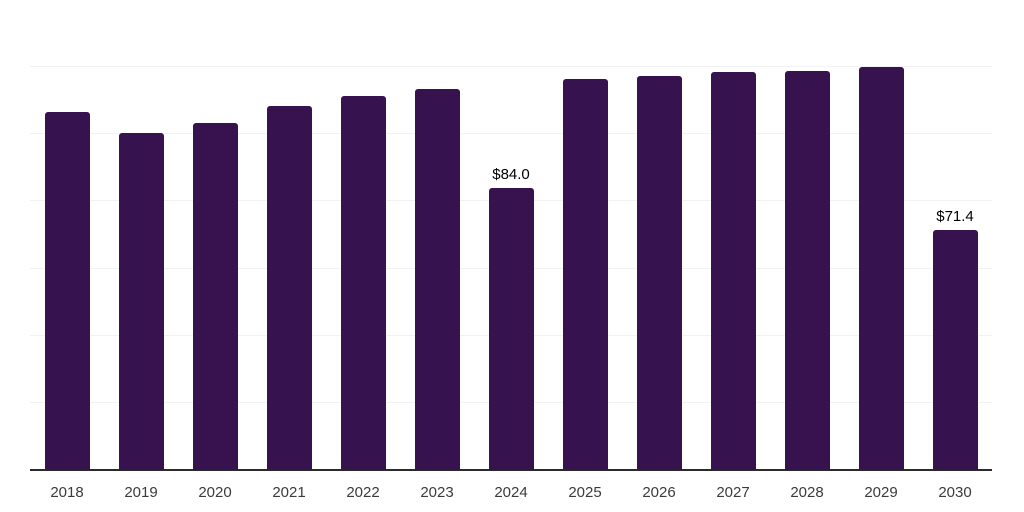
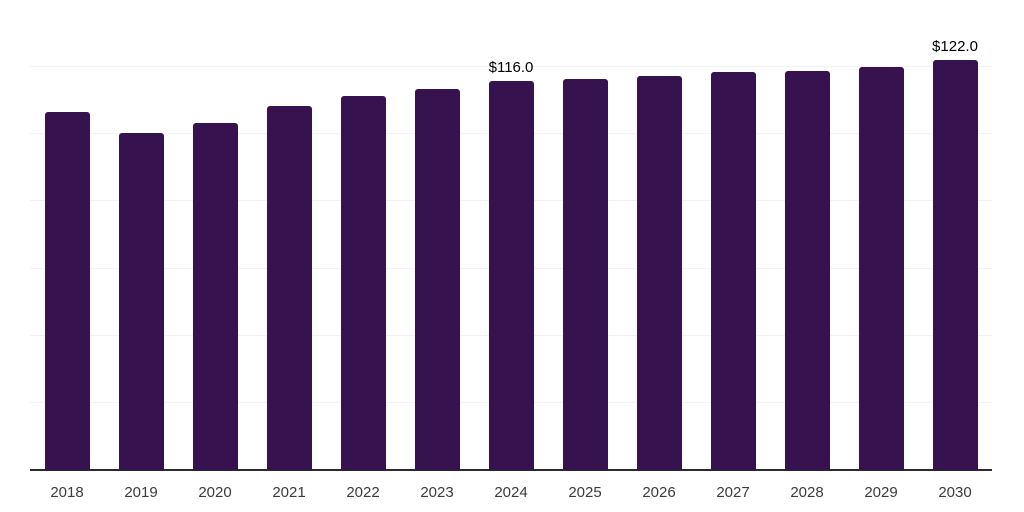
2024: $84.0 -> $116.0
2030: $71.4 -> $122.0
